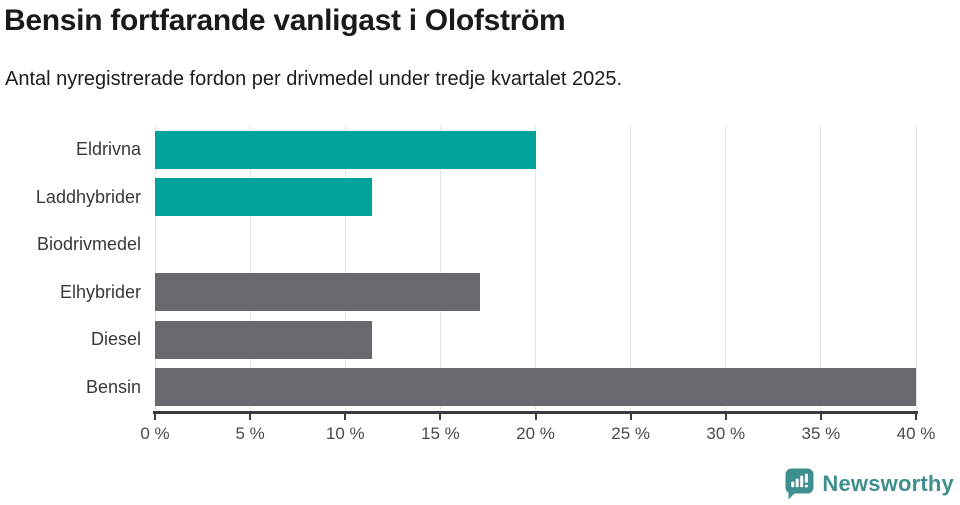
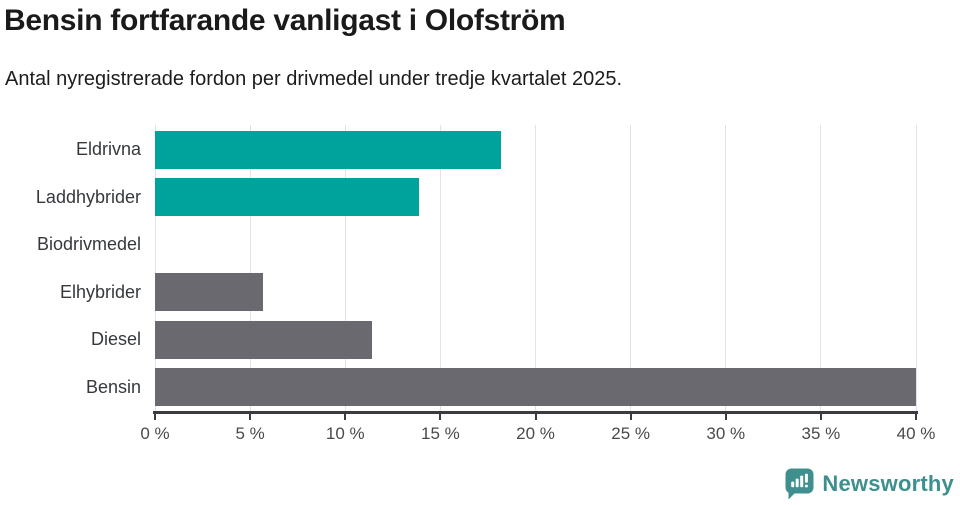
Eldrivna: 20.0% -> 18.2%
Laddhybrider: 11.4% -> 13.9%
Elhybrider: 17.1% -> 5.7%
